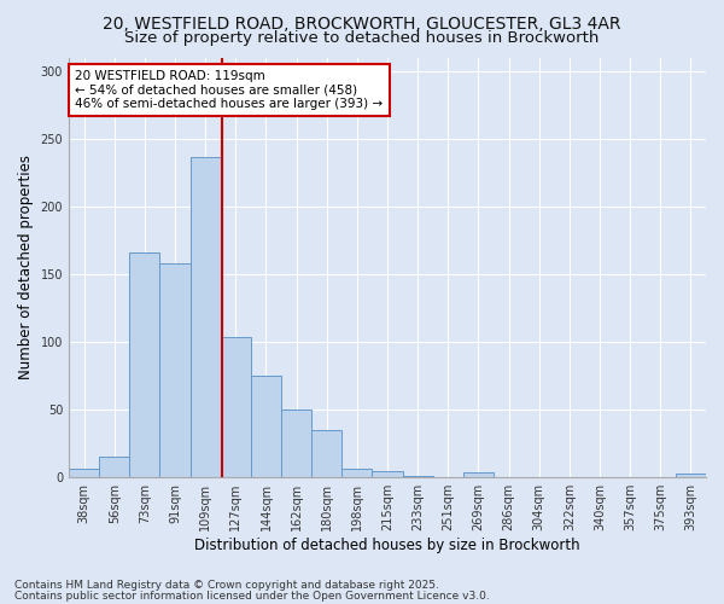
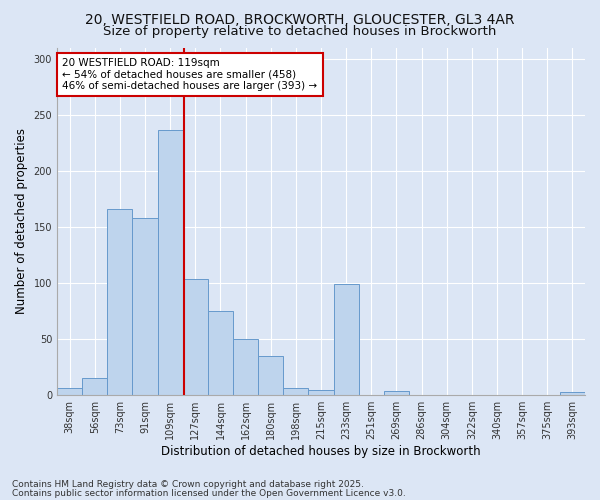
233sqm: 1 -> 99
